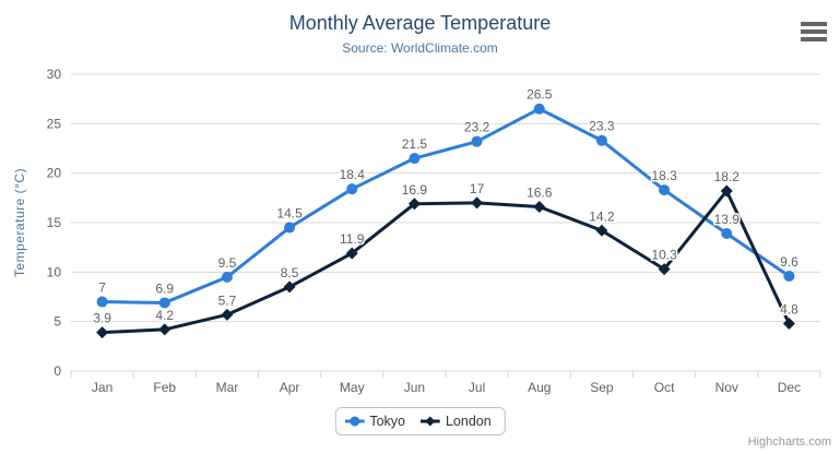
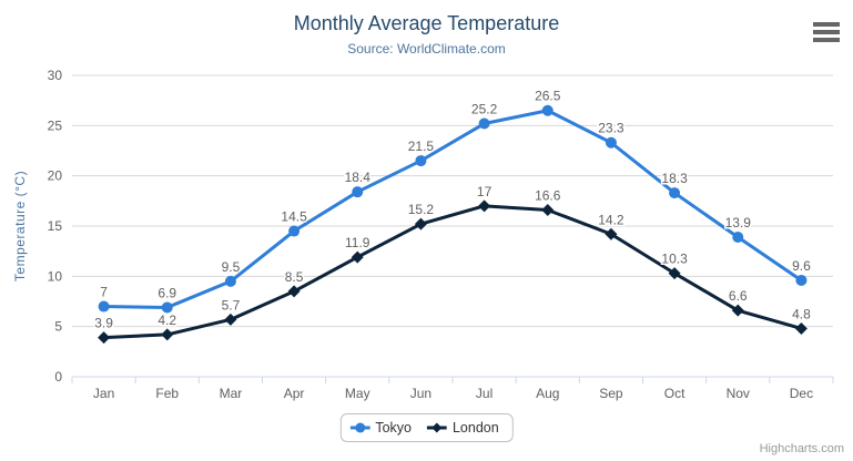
London/Jun: 16.9 -> 15.2
Tokyo/Jul: 23.2 -> 25.2
London/Nov: 18.2 -> 6.6
